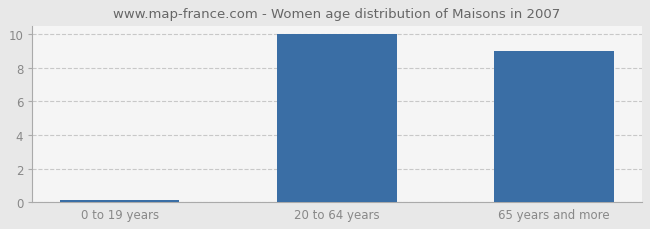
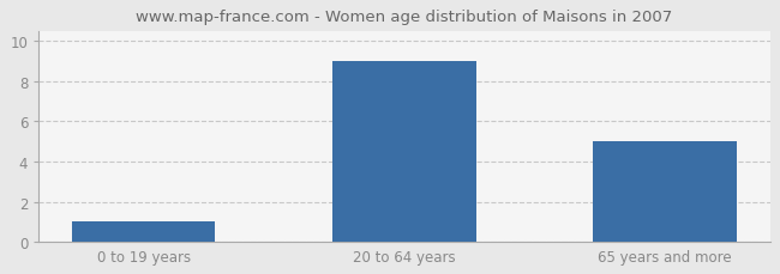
0 to 19 years: 0.1 -> 1.0
20 to 64 years: 10.0 -> 9.0
65 years and more: 9.0 -> 5.0
